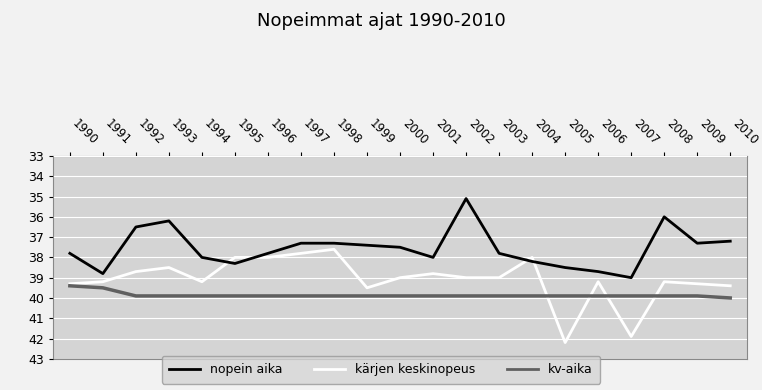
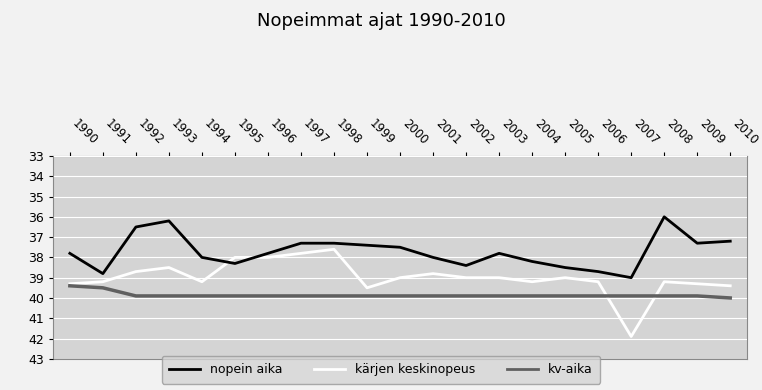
nopein aika/2002: 35.1 -> 38.4
kärjen keskinopeus/2004: 38.0 -> 39.2
kärjen keskinopeus/2005: 42.2 -> 39.0
